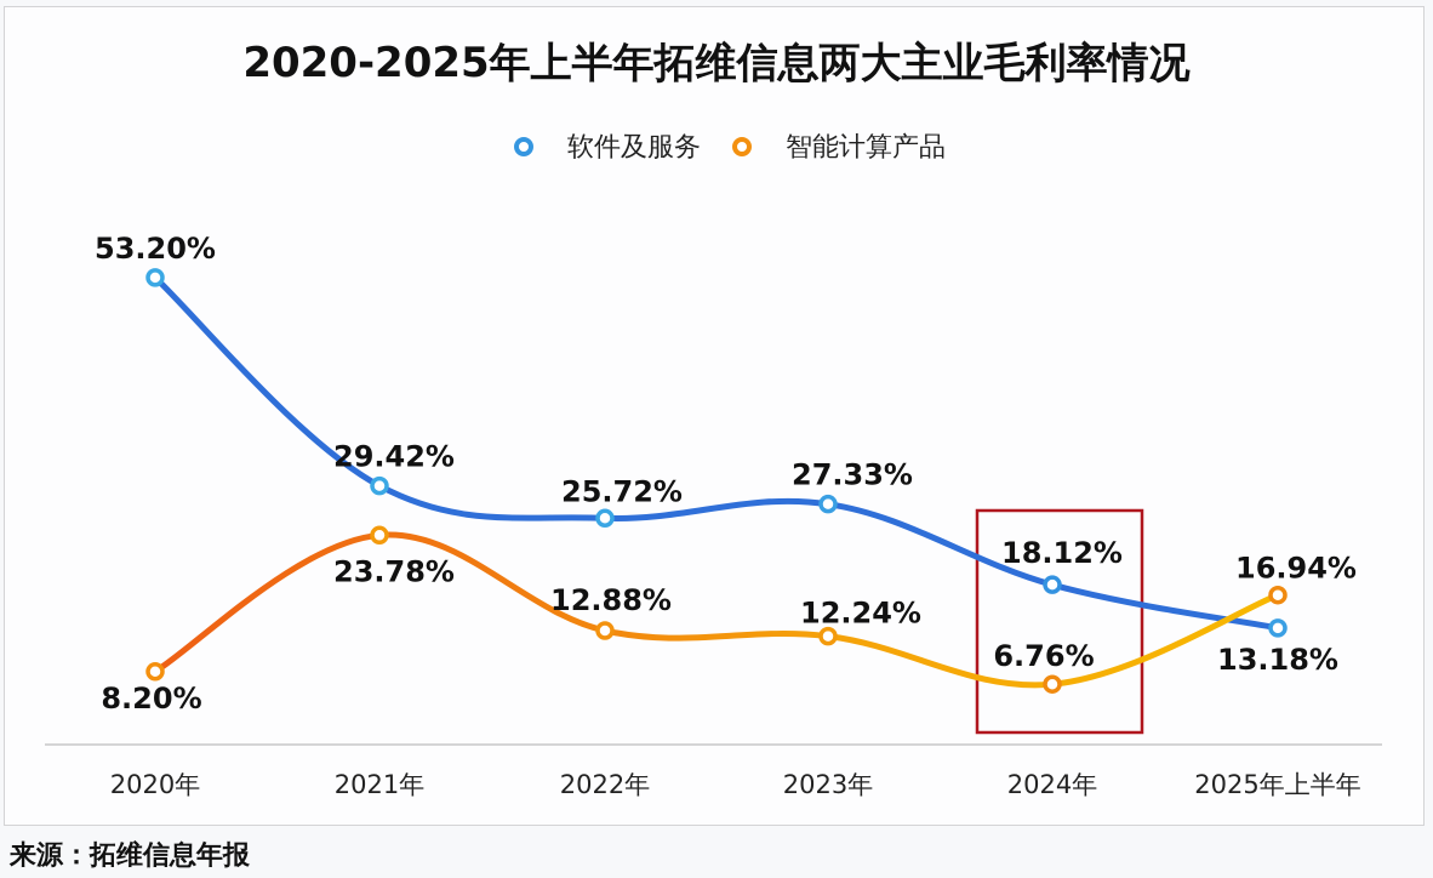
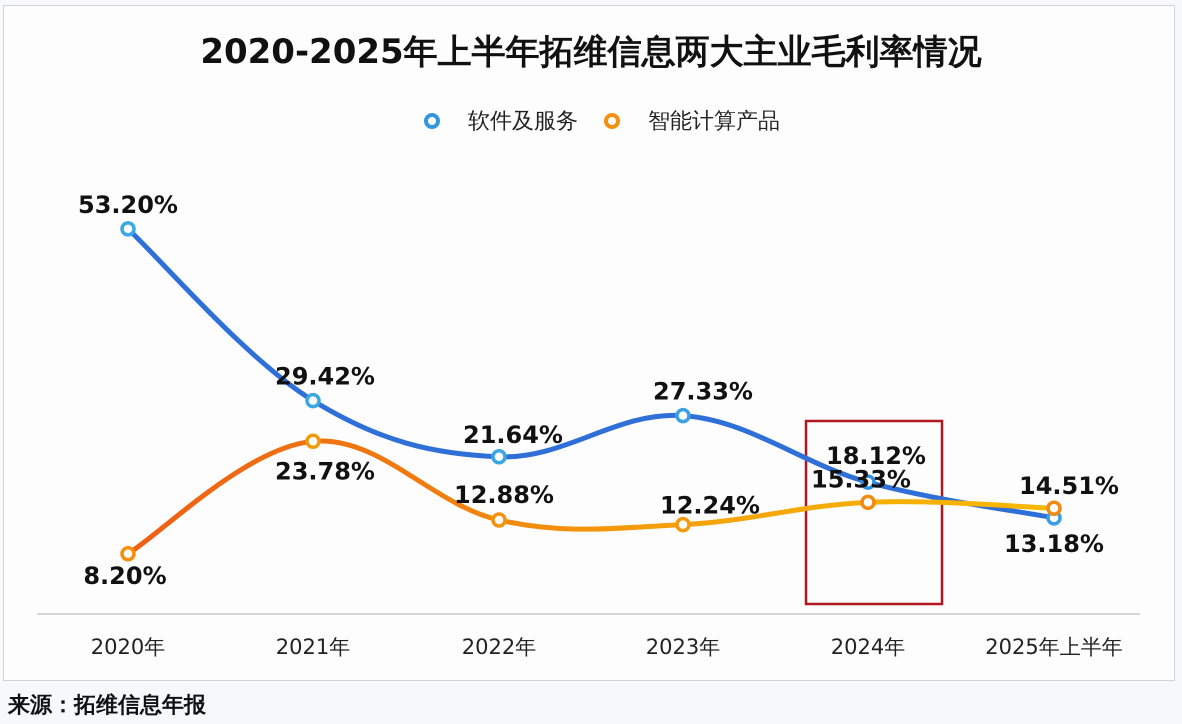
软件及服务/2022年: 25.72% -> 21.64%
智能计算产品/2024年: 6.76% -> 15.33%
智能计算产品/2025年上半年: 16.94% -> 14.51%
